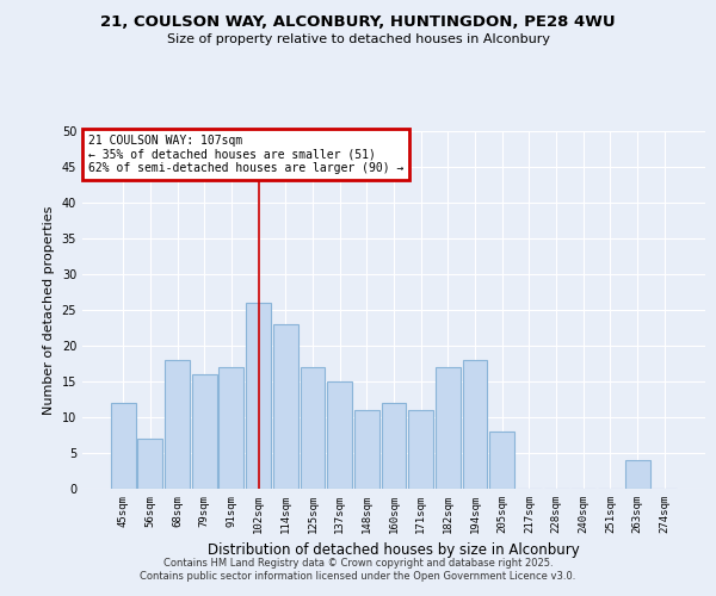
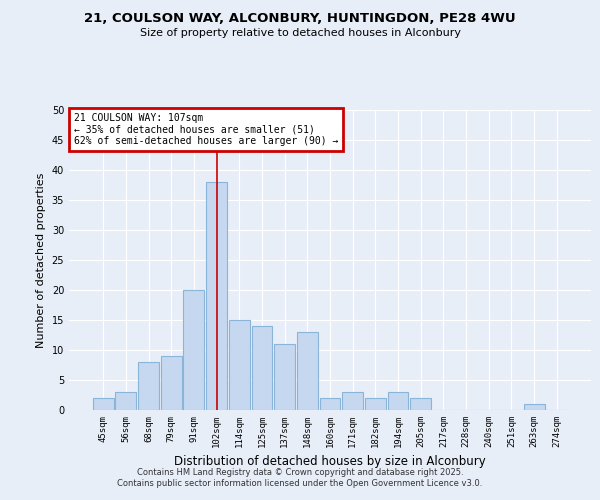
45sqm: 12 -> 2
56sqm: 7 -> 3
68sqm: 18 -> 8
79sqm: 16 -> 9
91sqm: 17 -> 20
102sqm: 26 -> 38
114sqm: 23 -> 15
125sqm: 17 -> 14
137sqm: 15 -> 11
148sqm: 11 -> 13
160sqm: 12 -> 2
171sqm: 11 -> 3
182sqm: 17 -> 2
194sqm: 18 -> 3
205sqm: 8 -> 2
263sqm: 4 -> 1
